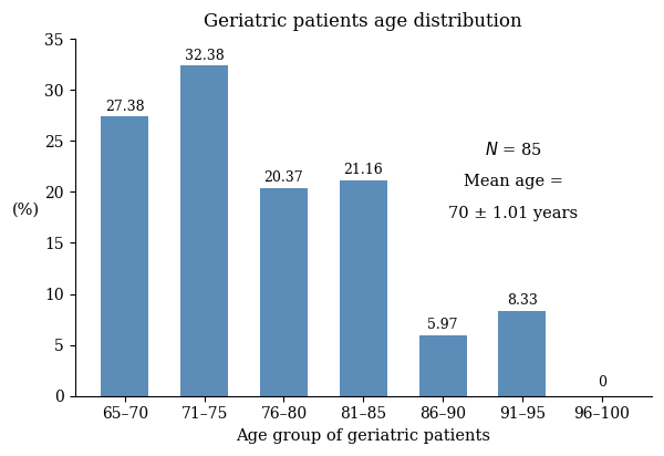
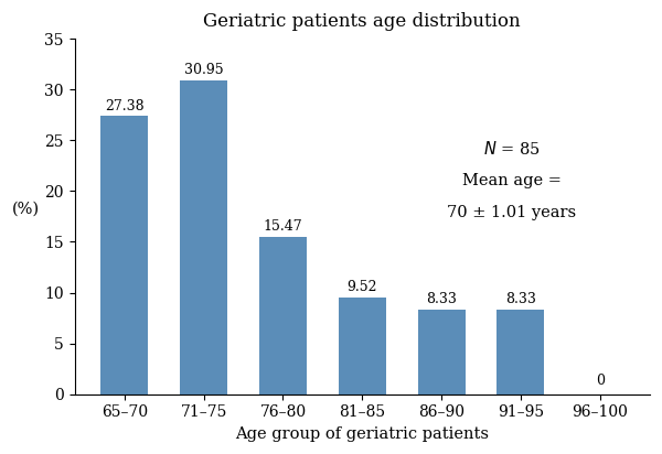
71–75: 32.38 -> 30.95
76–80: 20.37 -> 15.47
81–85: 21.16 -> 9.52
86–90: 5.97 -> 8.33
